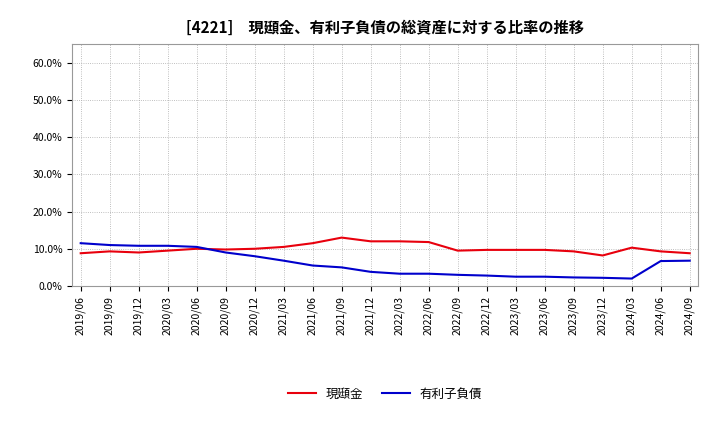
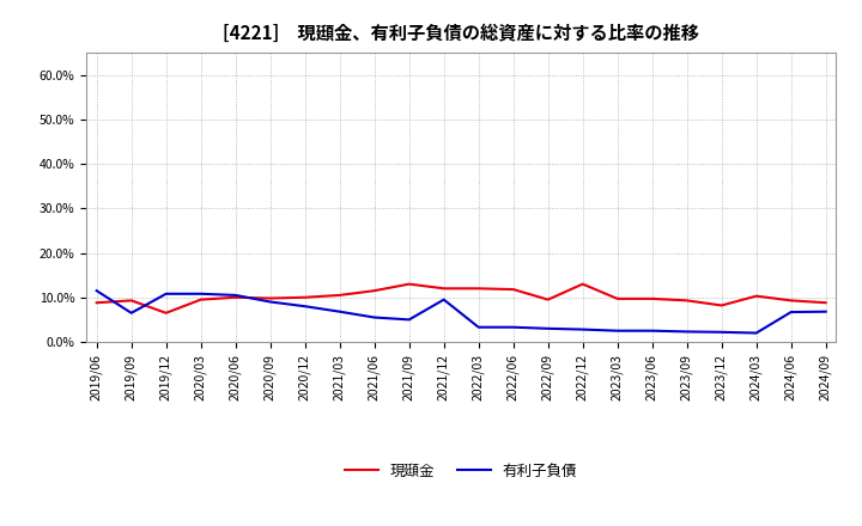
有利子負債/2019/09: 11.0% -> 6.5%
現頲金/2019/12: 9.0% -> 6.5%
有利子負債/2021/12: 3.8% -> 9.5%
現頲金/2022/12: 9.7% -> 13.0%
